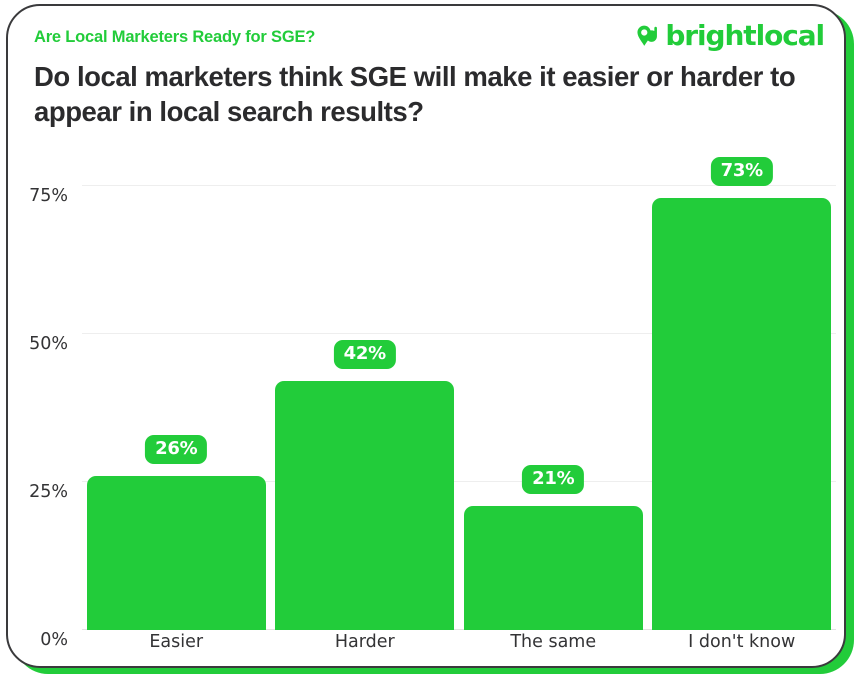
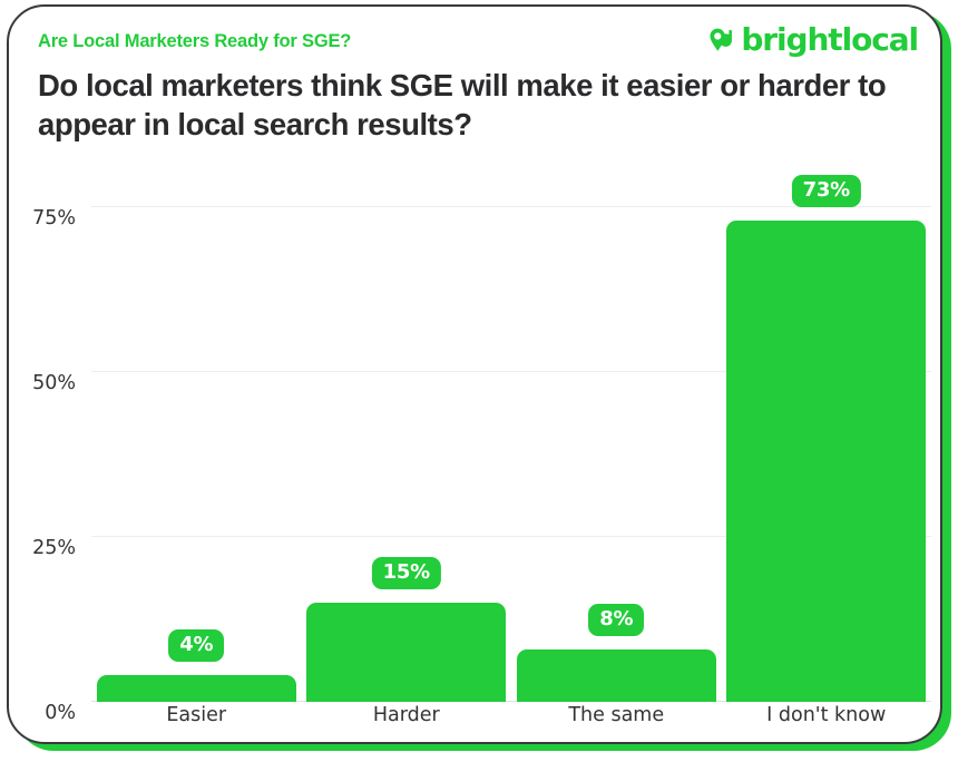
Easier: 26% -> 4%
Harder: 42% -> 15%
The same: 21% -> 8%
